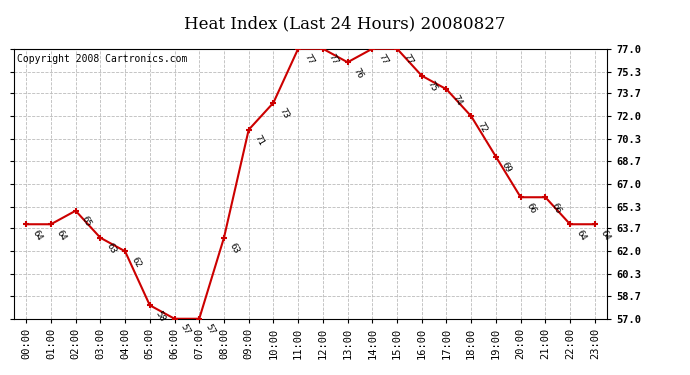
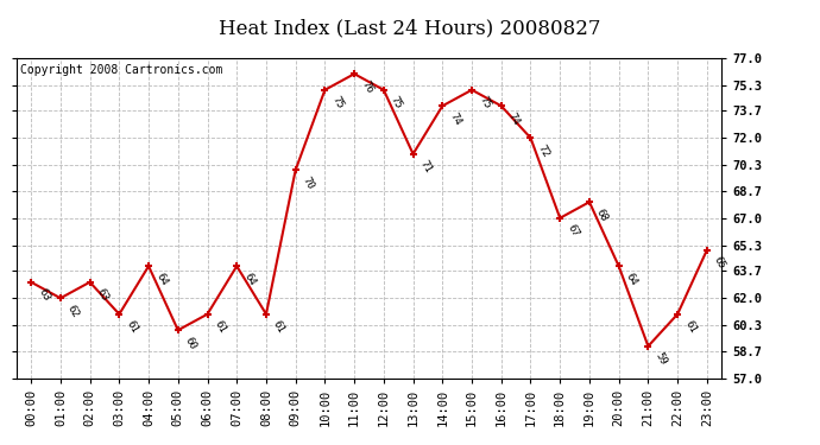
00:00: 64 -> 63
01:00: 64 -> 62
02:00: 65 -> 63
03:00: 63 -> 61
04:00: 62 -> 64
05:00: 58 -> 60
06:00: 57 -> 61
07:00: 57 -> 64
08:00: 63 -> 61
09:00: 71 -> 70
10:00: 73 -> 75
11:00: 77 -> 76
12:00: 77 -> 75
13:00: 76 -> 71
14:00: 77 -> 74
15:00: 77 -> 75
16:00: 75 -> 74
17:00: 74 -> 72
18:00: 72 -> 67
19:00: 69 -> 68
20:00: 66 -> 64
21:00: 66 -> 59
22:00: 64 -> 61
23:00: 64 -> 65
